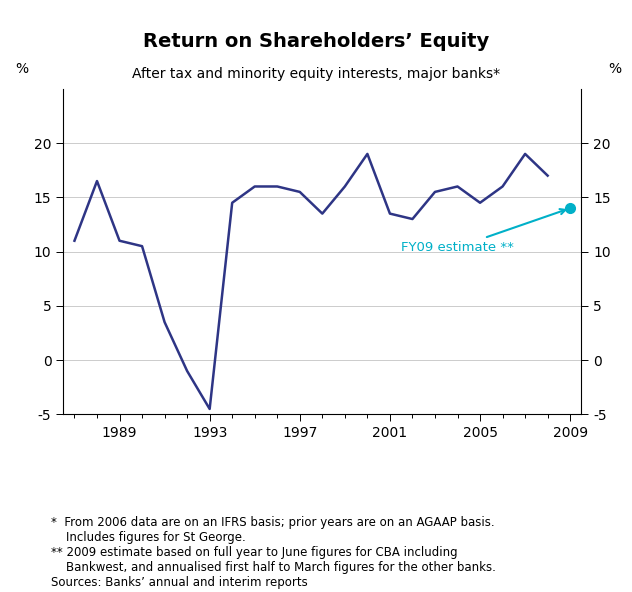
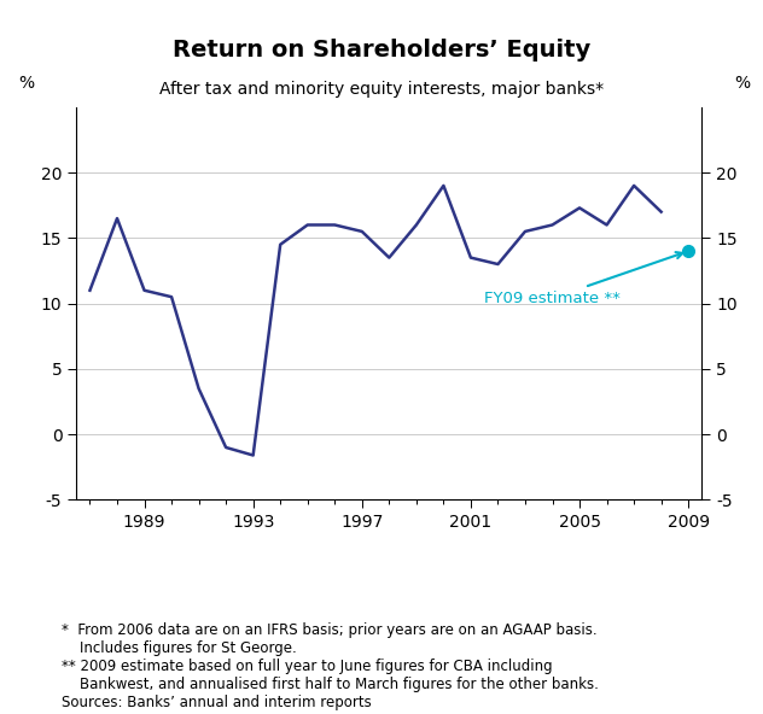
1993: -4.5 -> -1.6
2005: 14.5 -> 17.3
